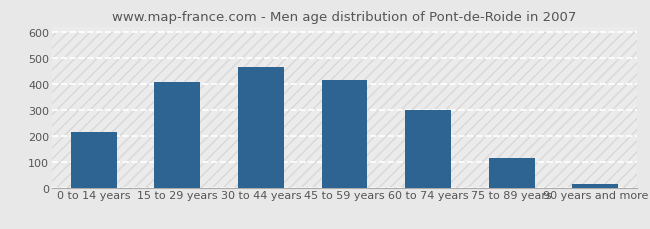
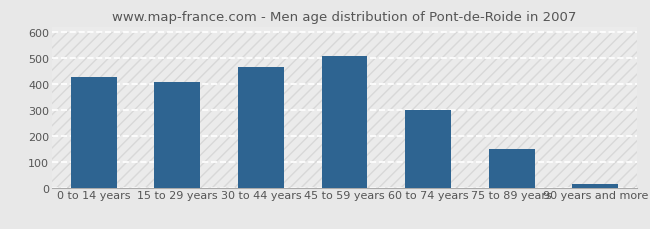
0 to 14 years: 215 -> 425
45 to 59 years: 415 -> 507
75 to 89 years: 115 -> 147
